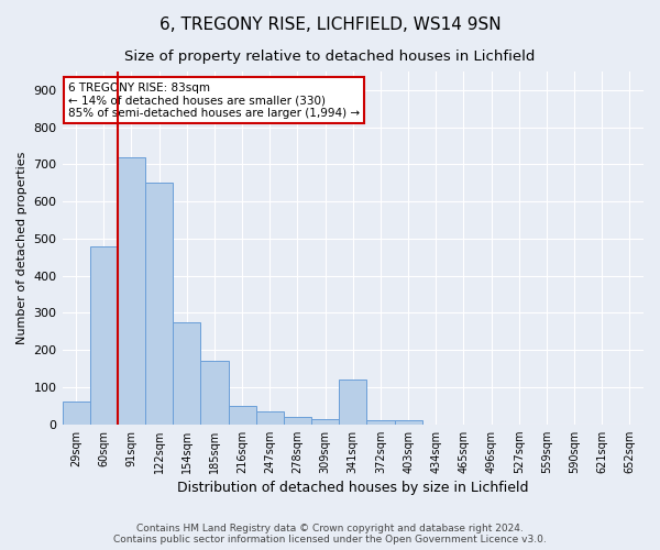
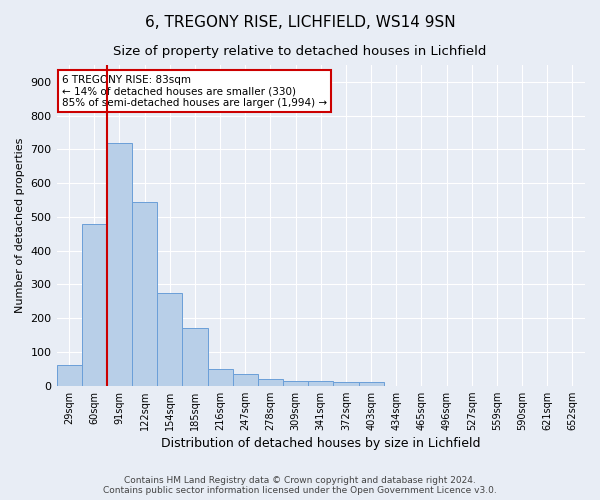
122sqm: 650 -> 545
341sqm: 120 -> 15
